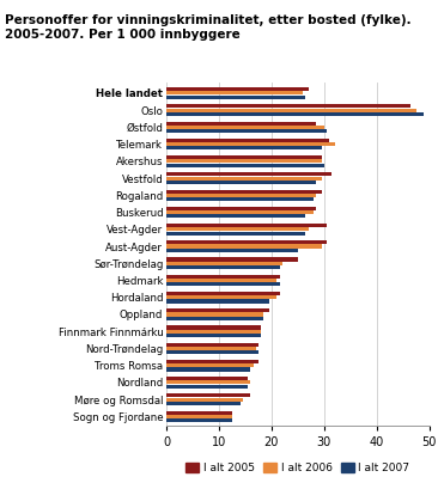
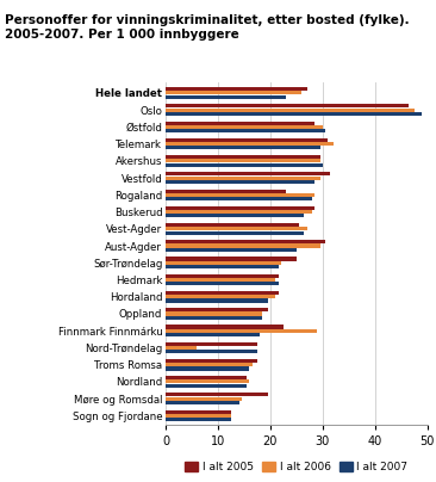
I alt 2007/Hele landet: 26.5 -> 23.0
I alt 2005/Rogaland: 29.5 -> 23.0
I alt 2005/Vest-Agder: 30.5 -> 25.5
I alt 2005/Finnmark Finnmárku: 18.0 -> 22.5
I alt 2006/Finnmark Finnmárku: 18.0 -> 29.0
I alt 2006/Nord-Trøndelag: 17.0 -> 6.0
I alt 2005/Møre og Romsdal: 16.0 -> 19.5
